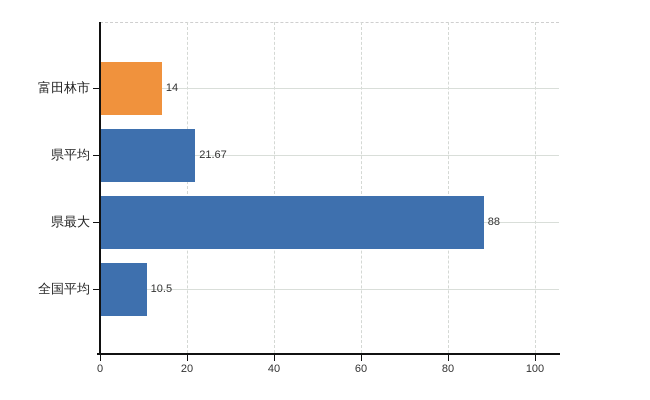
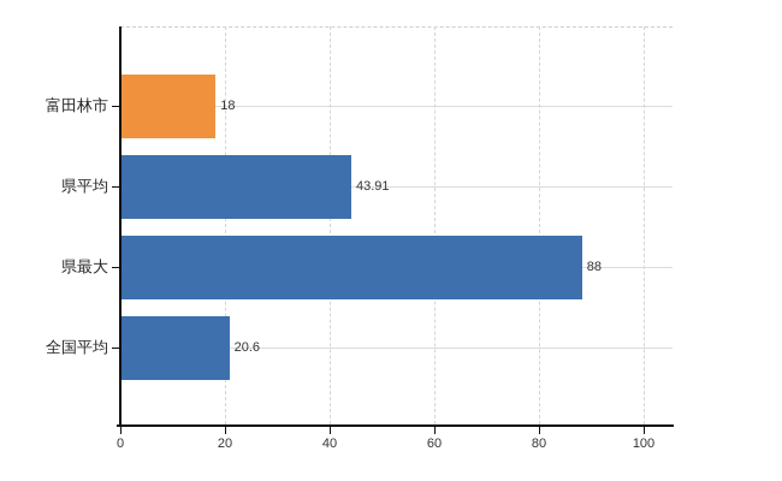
富田林市: 14 -> 18
県平均: 21.67 -> 43.91
全国平均: 10.5 -> 20.6
